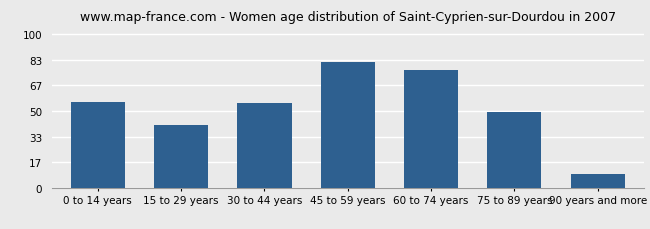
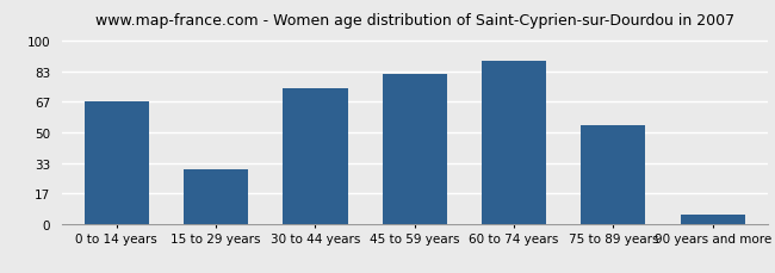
0 to 14 years: 56 -> 67
15 to 29 years: 41 -> 30
30 to 44 years: 55 -> 74
60 to 74 years: 77 -> 89
75 to 89 years: 49 -> 54
90 years and more: 9 -> 5
